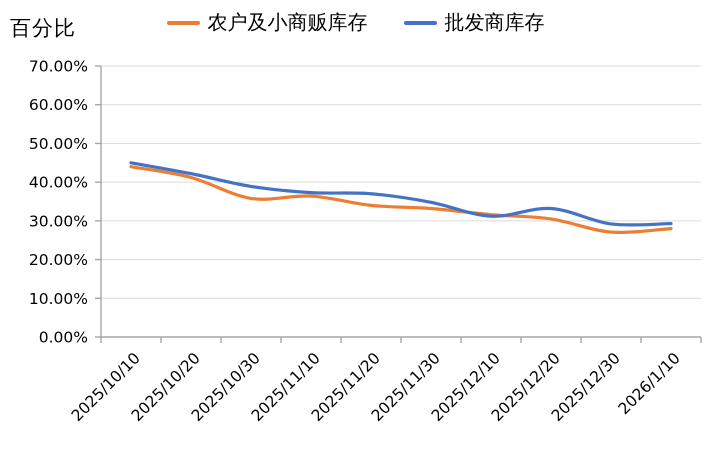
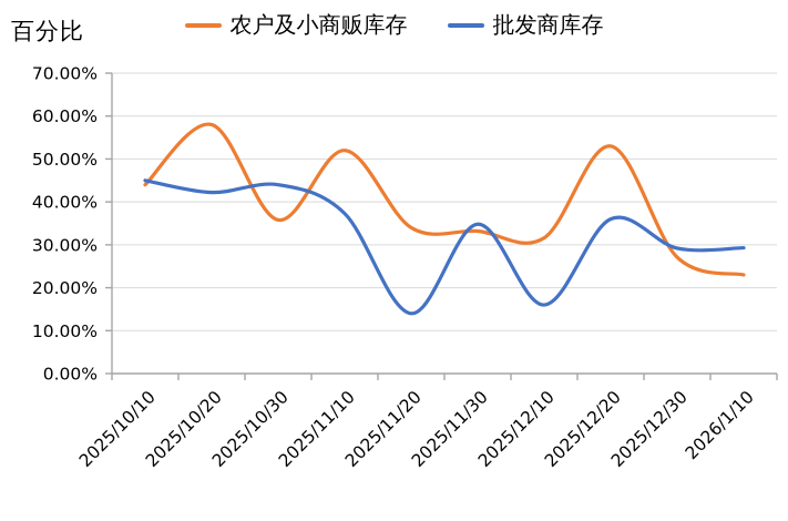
农户及小商贩库存/2025/10/20: 41% -> 58%
批发商库存/2025/10/30: 39% -> 44%
农户及小商贩库存/2025/11/10: 36% -> 52%
批发商库存/2025/11/20: 37% -> 14%
批发商库存/2025/12/10: 31% -> 16%
农户及小商贩库存/2025/12/20: 30% -> 53%
批发商库存/2025/12/20: 33% -> 36%
农户及小商贩库存/2026/1/10: 28% -> 23%
